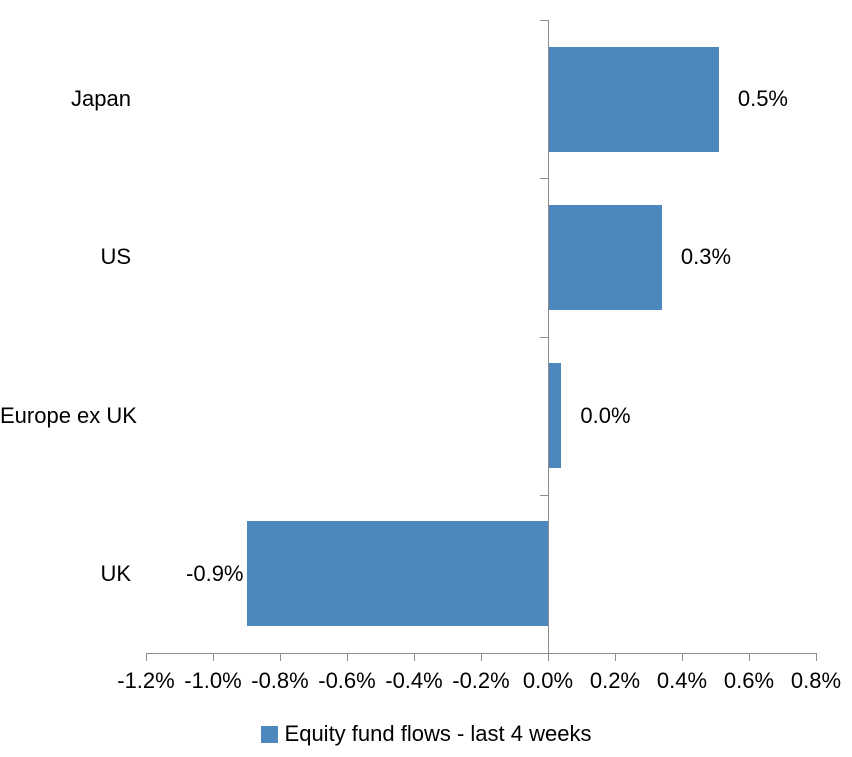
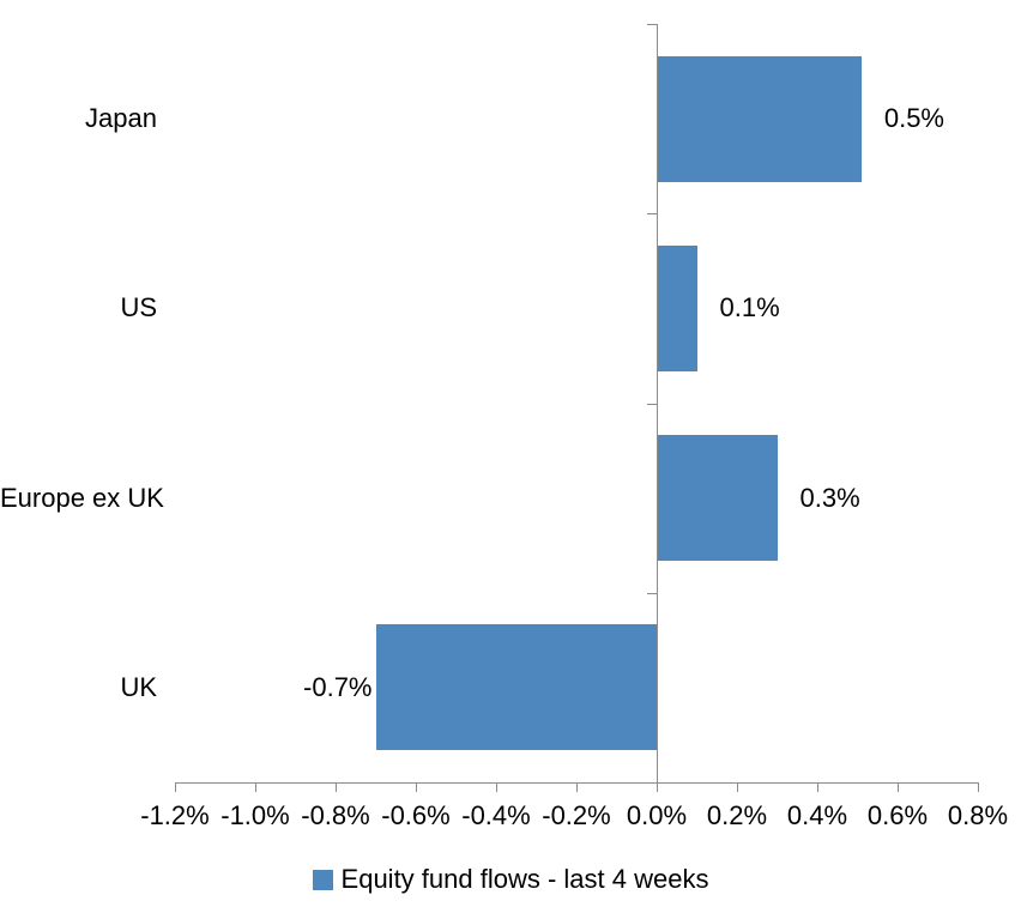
US: 0.3% -> 0.1%
Europe ex UK: 0.0% -> 0.3%
UK: -0.9% -> -0.7%
